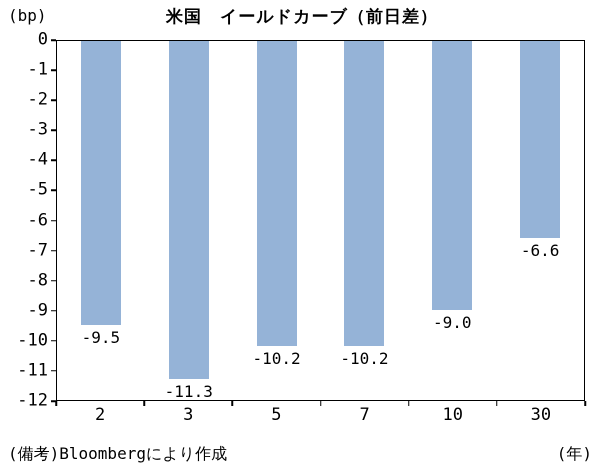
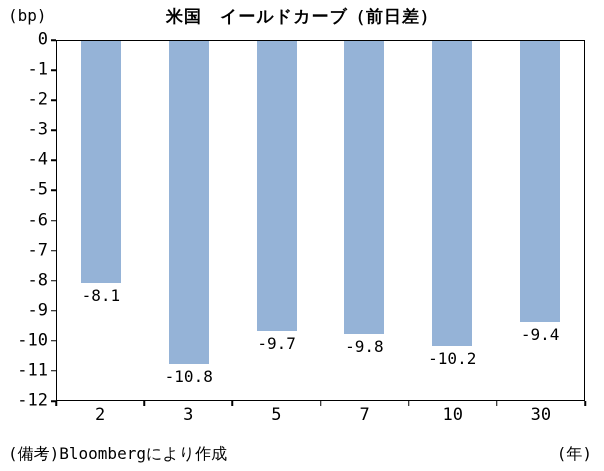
2: -9.5 -> -8.1
3: -11.3 -> -10.8
5: -10.2 -> -9.7
7: -10.2 -> -9.8
10: -9.0 -> -10.2
30: -6.6 -> -9.4
